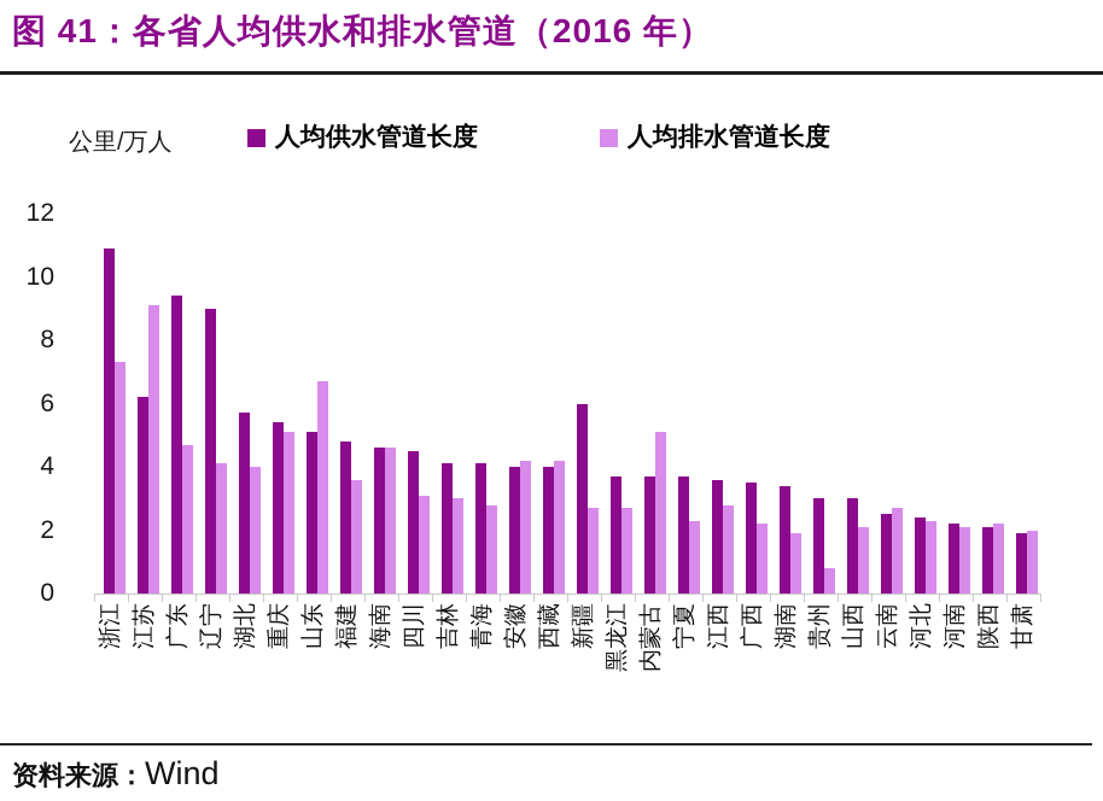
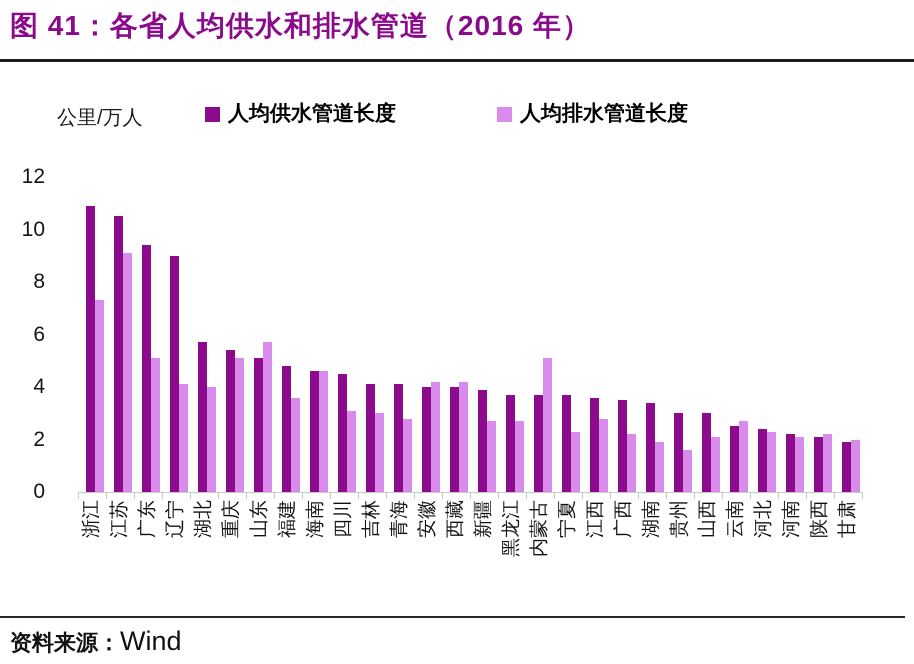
人均供水管道长度/江苏: 6.2 -> 10.5
人均排水管道长度/广东: 4.7 -> 5.1
人均排水管道长度/山东: 6.7 -> 5.7
人均供水管道长度/新疆: 6.0 -> 3.9
人均排水管道长度/贵州: 0.8 -> 1.6
